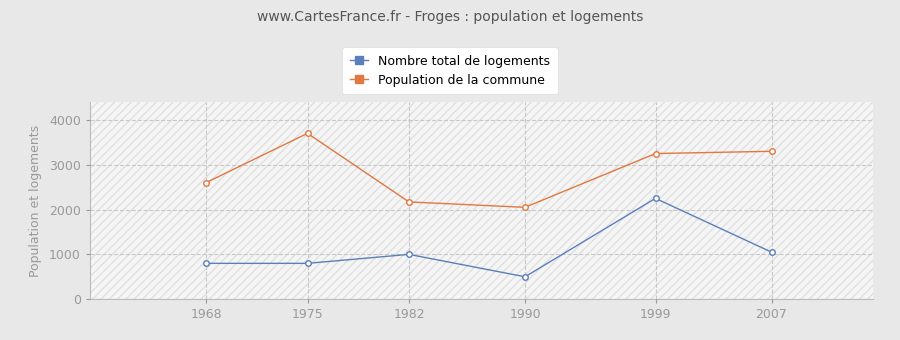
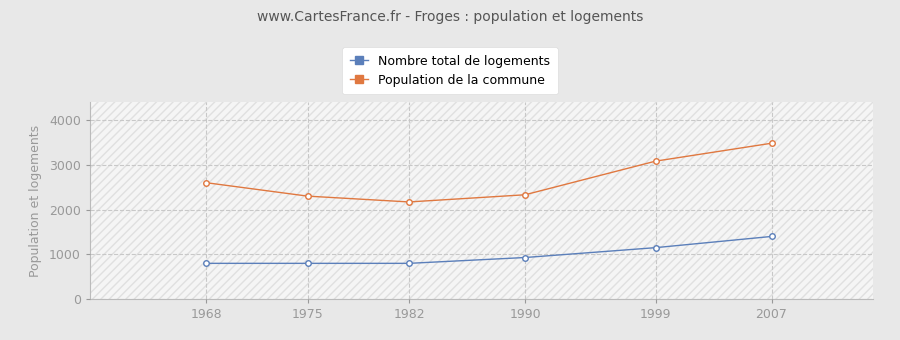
Population de la commune/1975: 3700 -> 2300
Nombre total de logements/1982: 1000 -> 800
Nombre total de logements/1990: 500 -> 930
Population de la commune/1990: 2050 -> 2330
Nombre total de logements/1999: 2250 -> 1150
Population de la commune/1999: 3250 -> 3080
Nombre total de logements/2007: 1050 -> 1400
Population de la commune/2007: 3300 -> 3480
